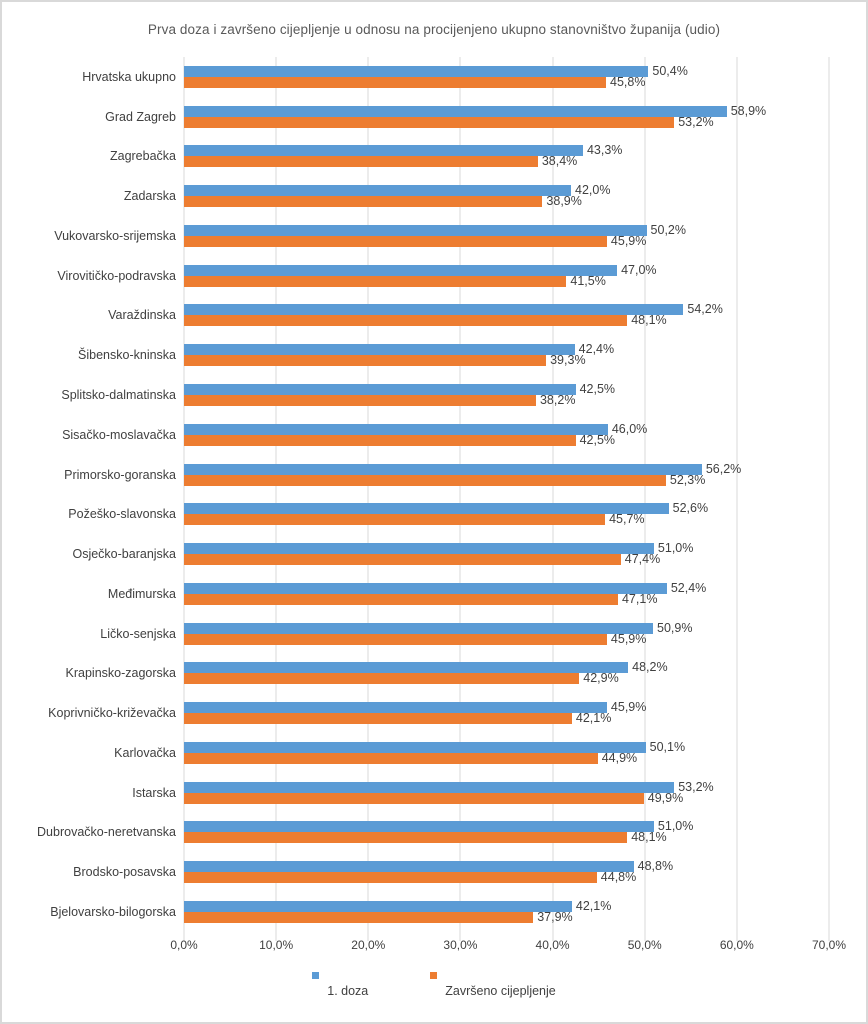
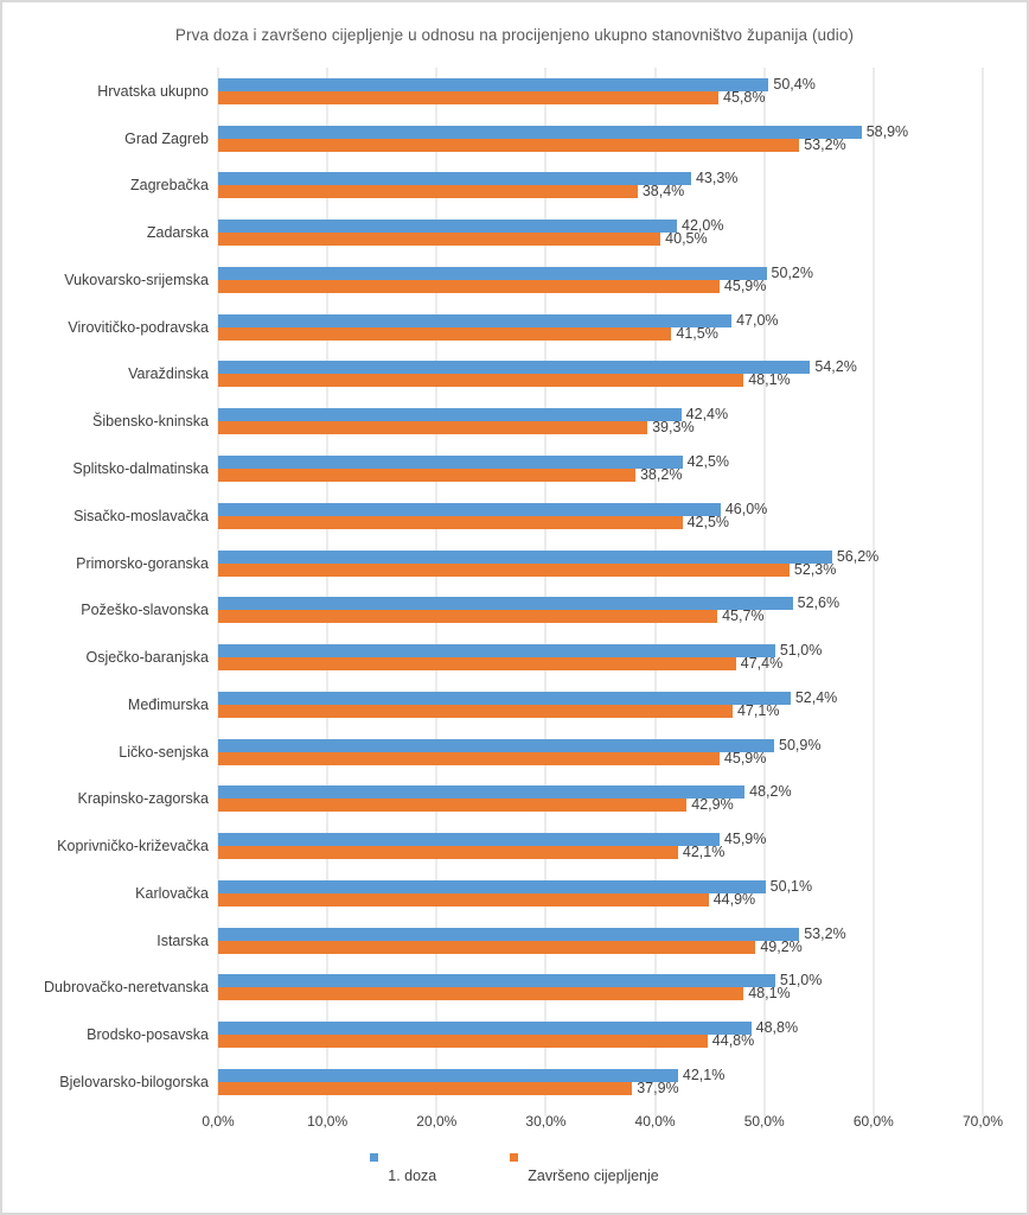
Završeno cijepljenje/Zadarska: 38,9% -> 40,5%
Završeno cijepljenje/Istarska: 49,9% -> 49,2%
